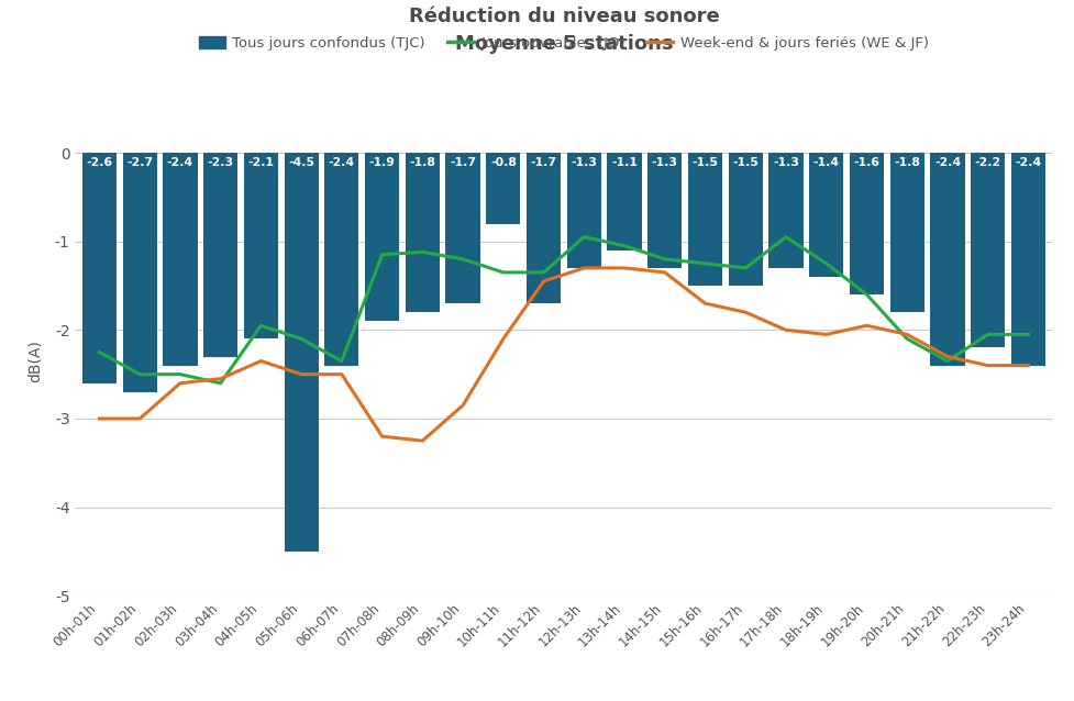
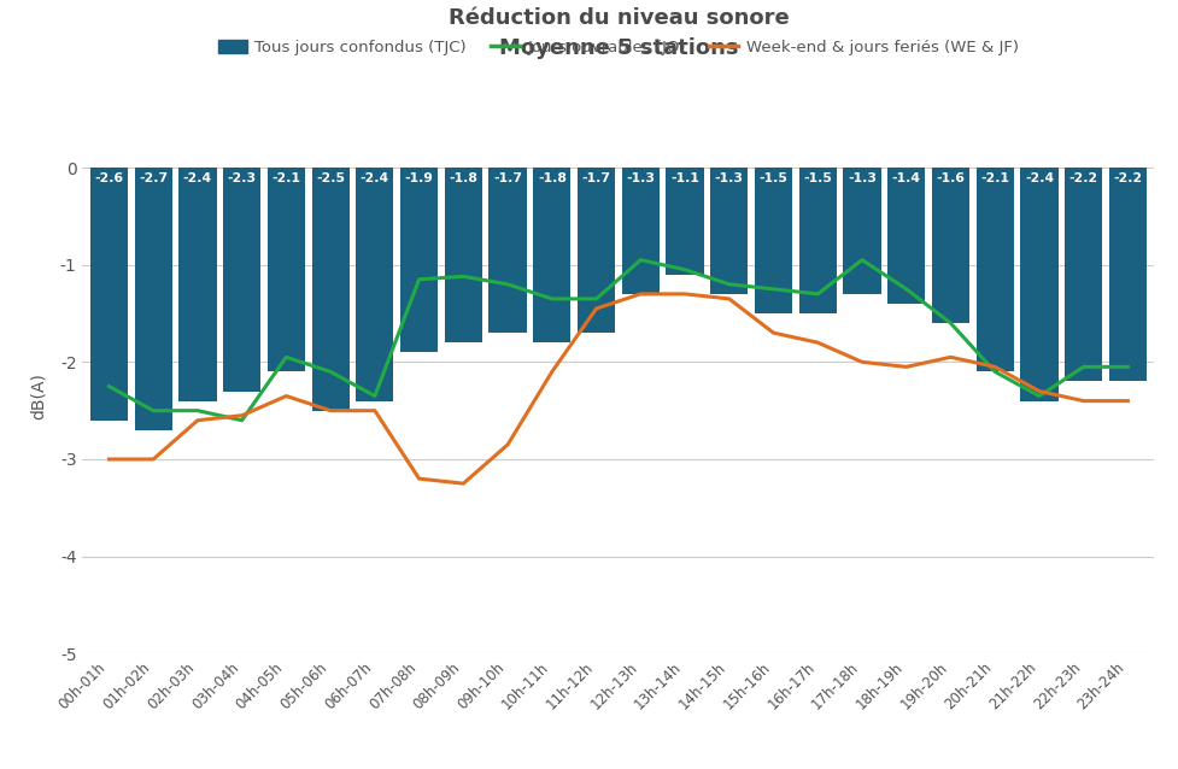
Tous jours confondus (TJC)/05h-06h: -4.5 -> -2.5
Tous jours confondus (TJC)/10h-11h: -0.8 -> -1.8
Tous jours confondus (TJC)/20h-21h: -1.8 -> -2.1
Tous jours confondus (TJC)/23h-24h: -2.4 -> -2.2
